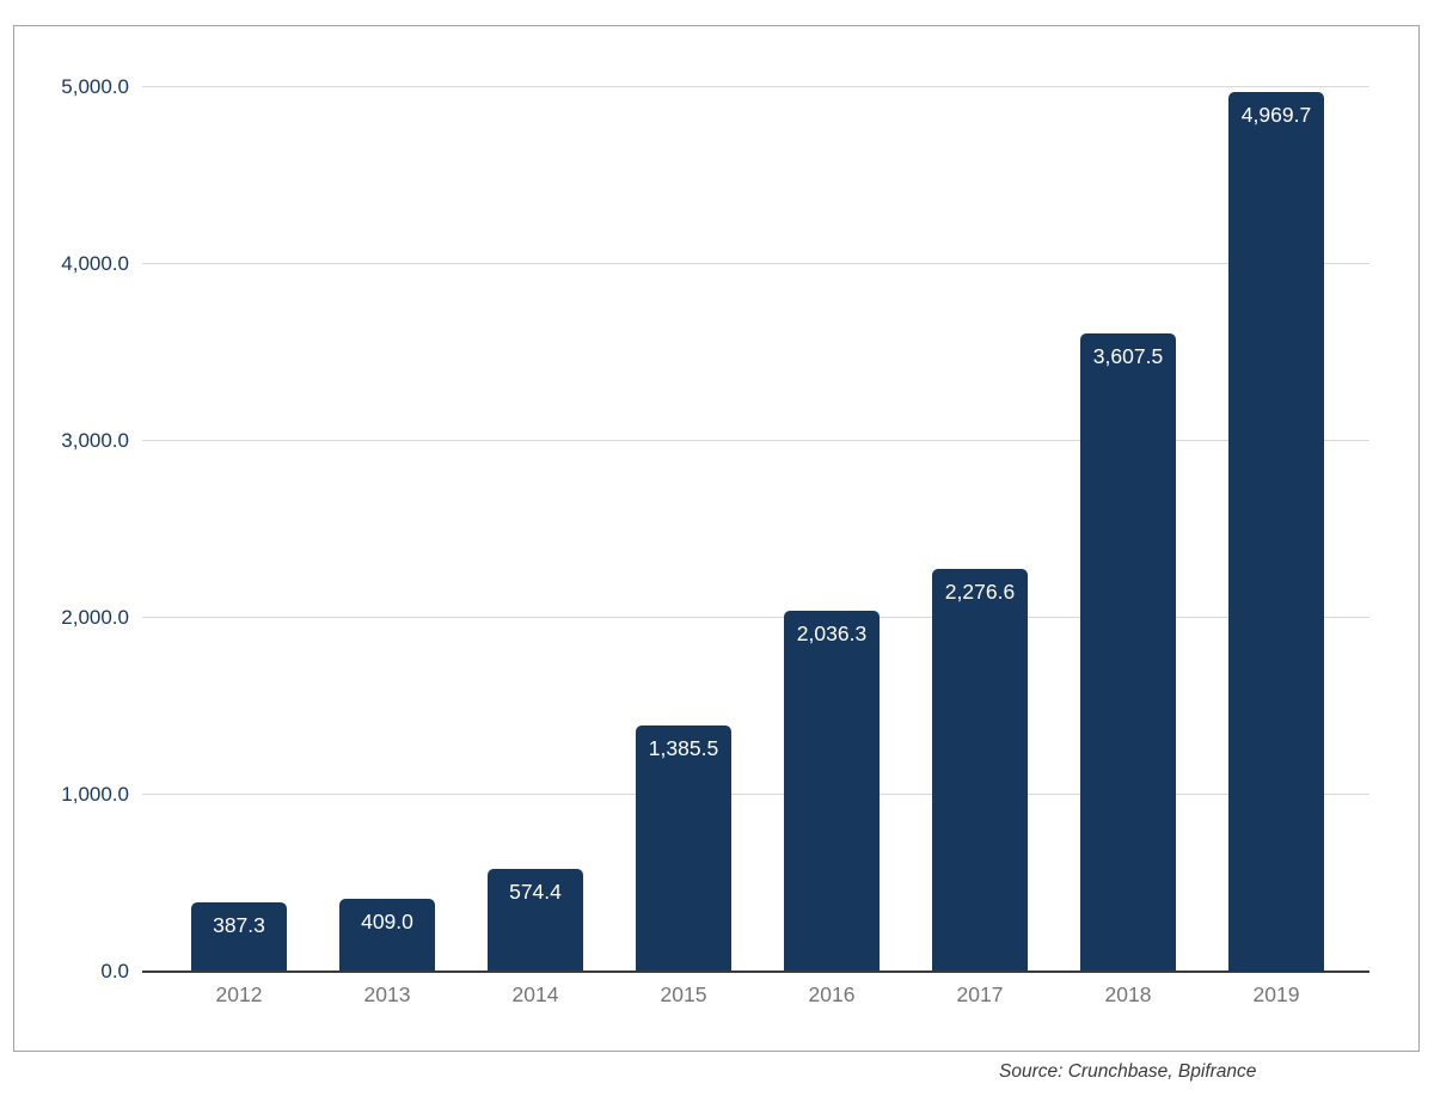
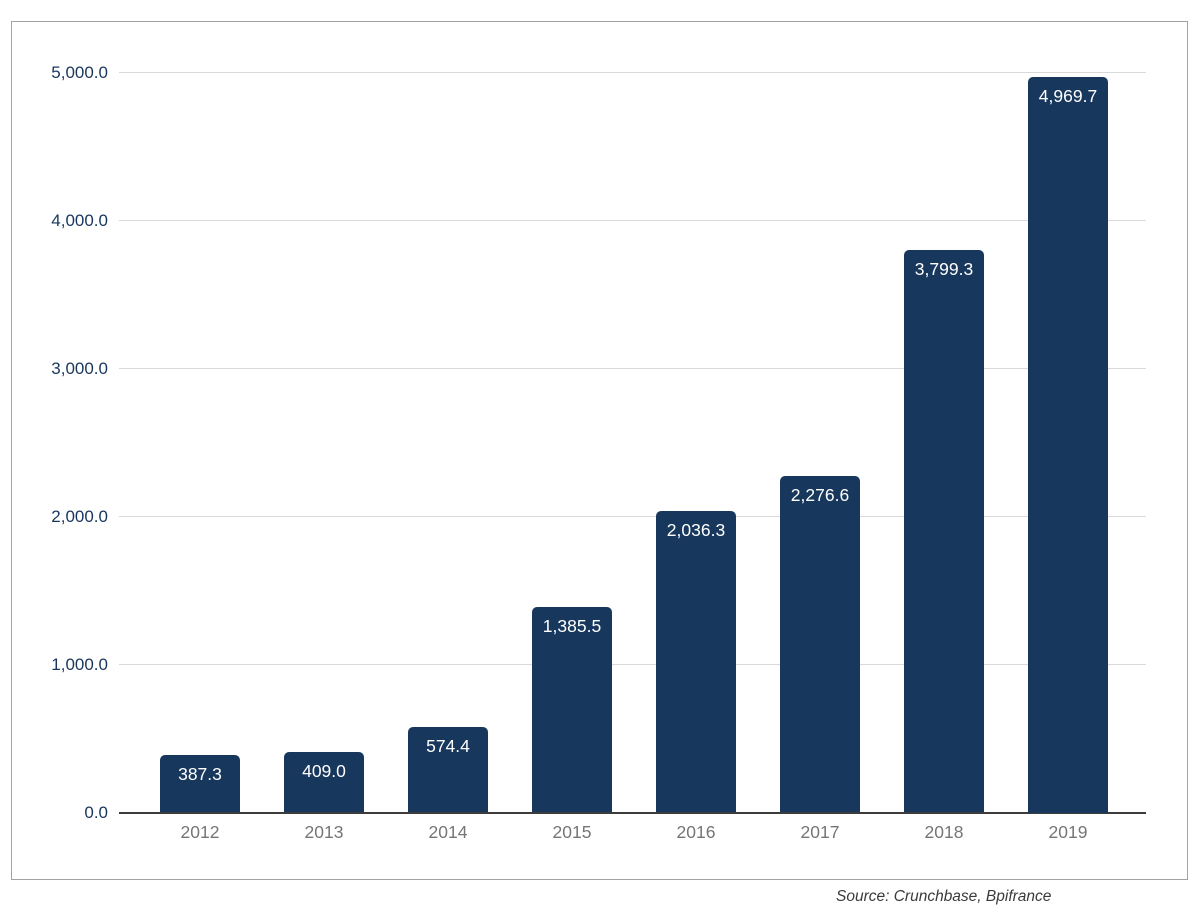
2018: 3,607.5 -> 3,799.3
